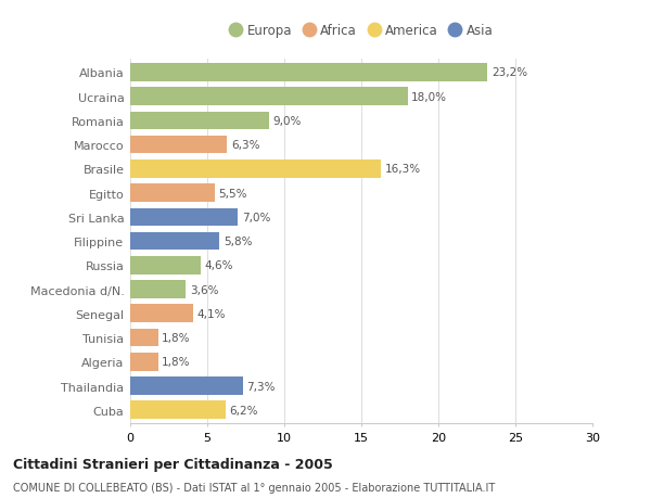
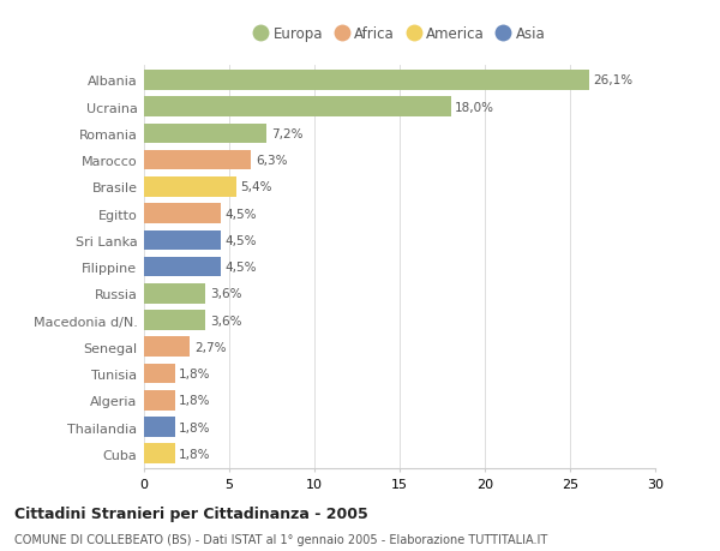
Albania: 23,2% -> 26,1%
Romania: 9,0% -> 7,2%
Brasile: 16,3% -> 5,4%
Egitto: 5,5% -> 4,5%
Sri Lanka: 7,0% -> 4,5%
Filippine: 5,8% -> 4,5%
Russia: 4,6% -> 3,6%
Senegal: 4,1% -> 2,7%
Thailandia: 7,3% -> 1,8%
Cuba: 6,2% -> 1,8%
